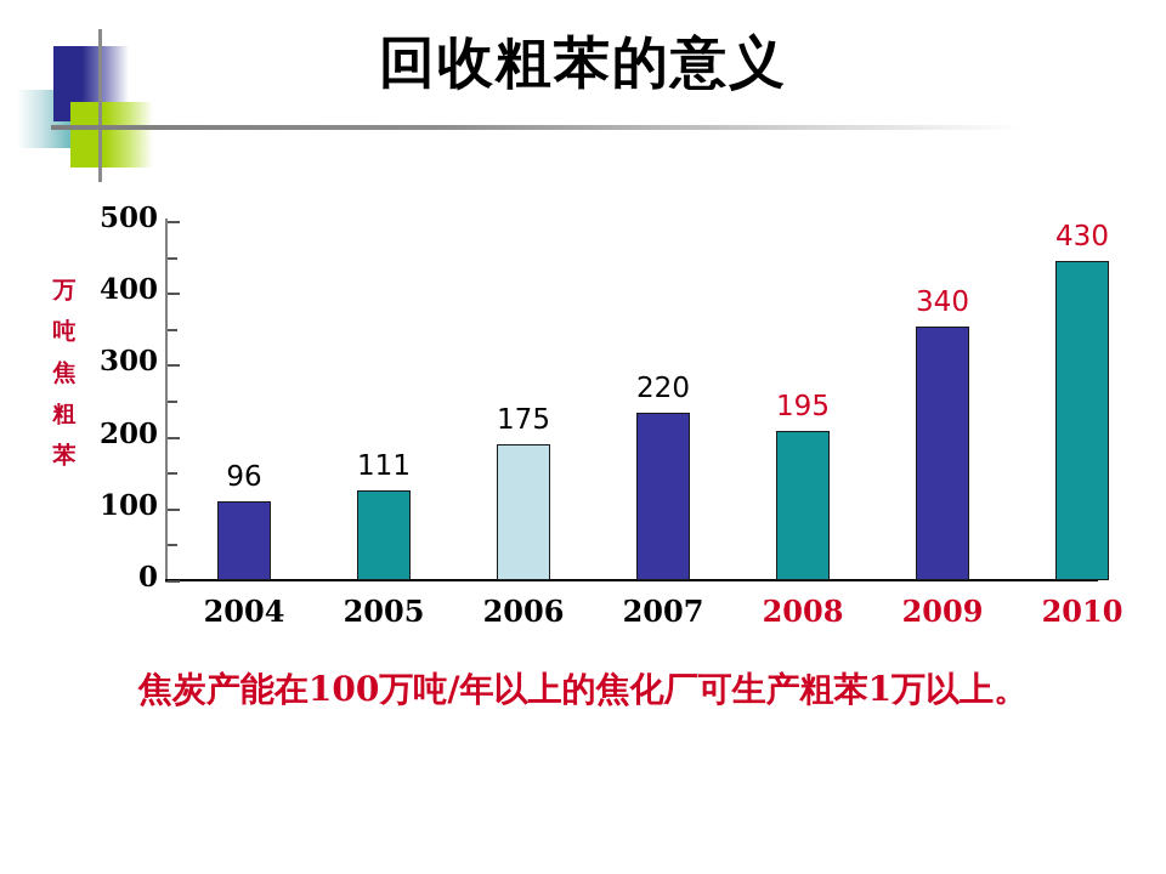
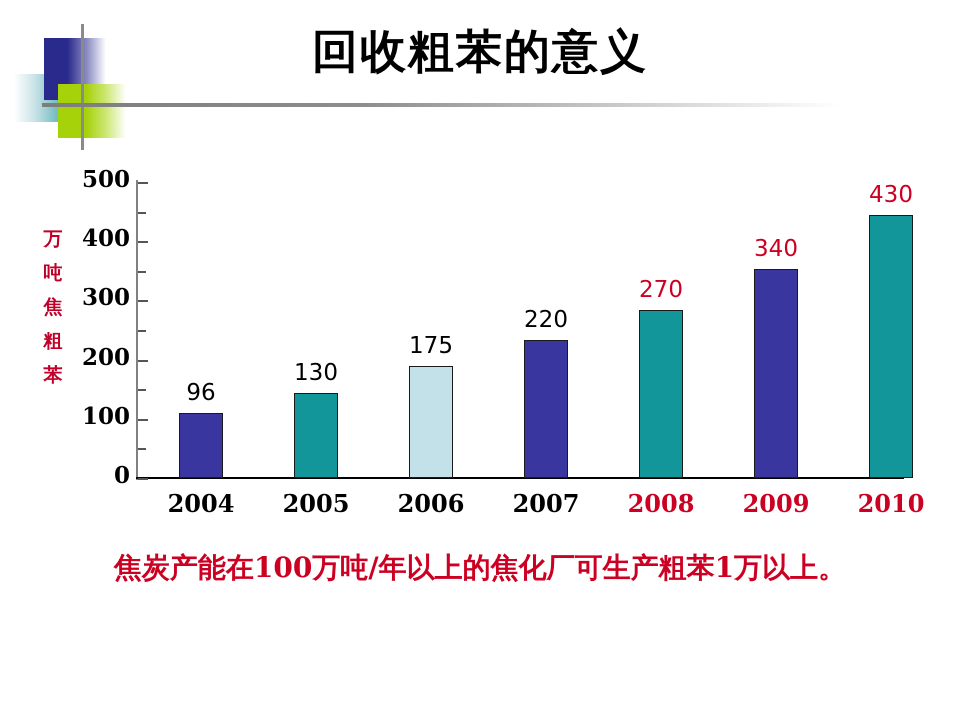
2005: 111 -> 130
2008: 195 -> 270
